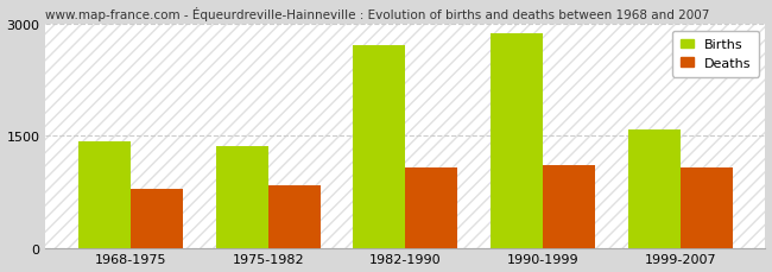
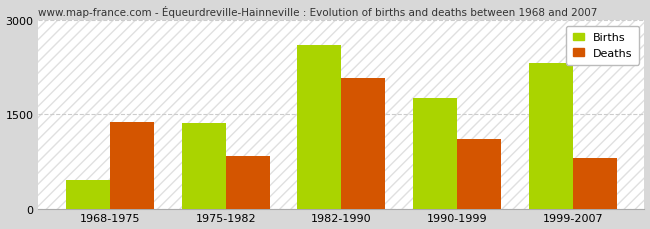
Births/1968-1975: 1430 -> 460
Deaths/1968-1975: 790 -> 1380
Births/1982-1990: 2720 -> 2600
Deaths/1982-1990: 1080 -> 2080
Births/1990-1999: 2870 -> 1760
Births/1999-2007: 1580 -> 2320
Deaths/1999-2007: 1080 -> 800
